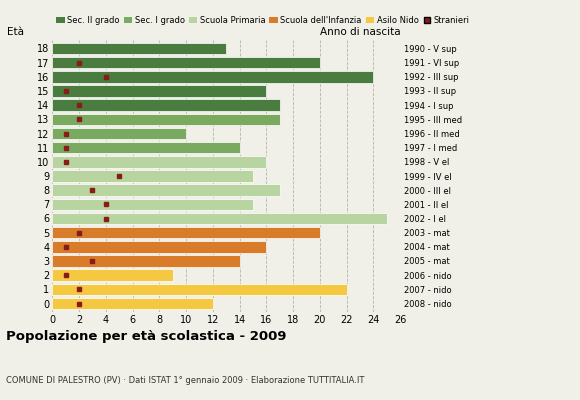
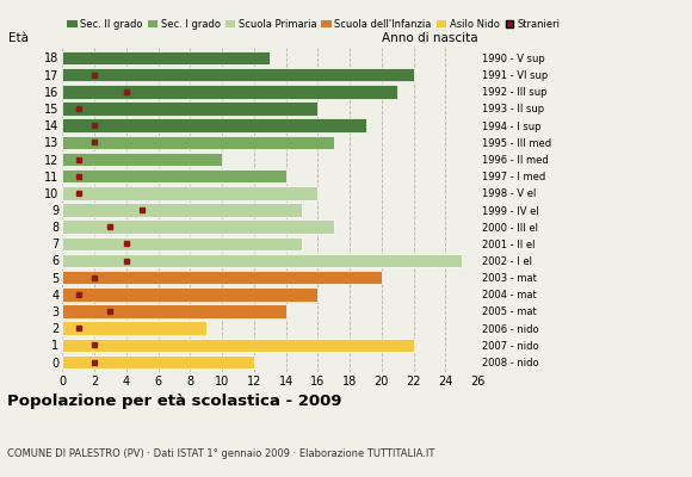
17: 20 -> 22
16: 24 -> 21
14: 17 -> 19
